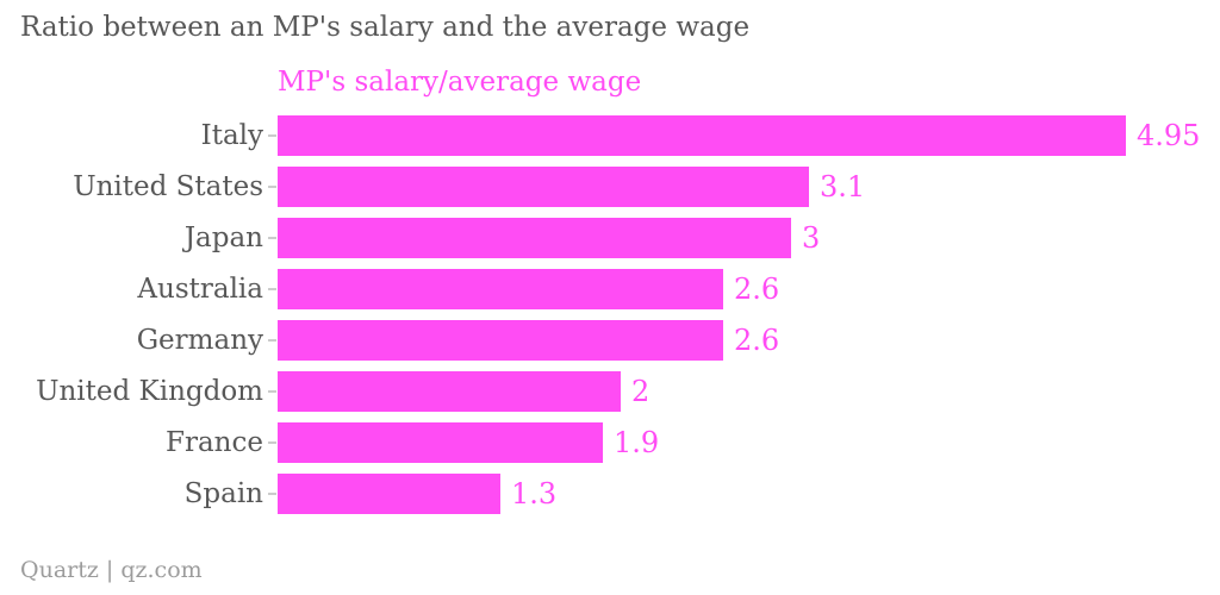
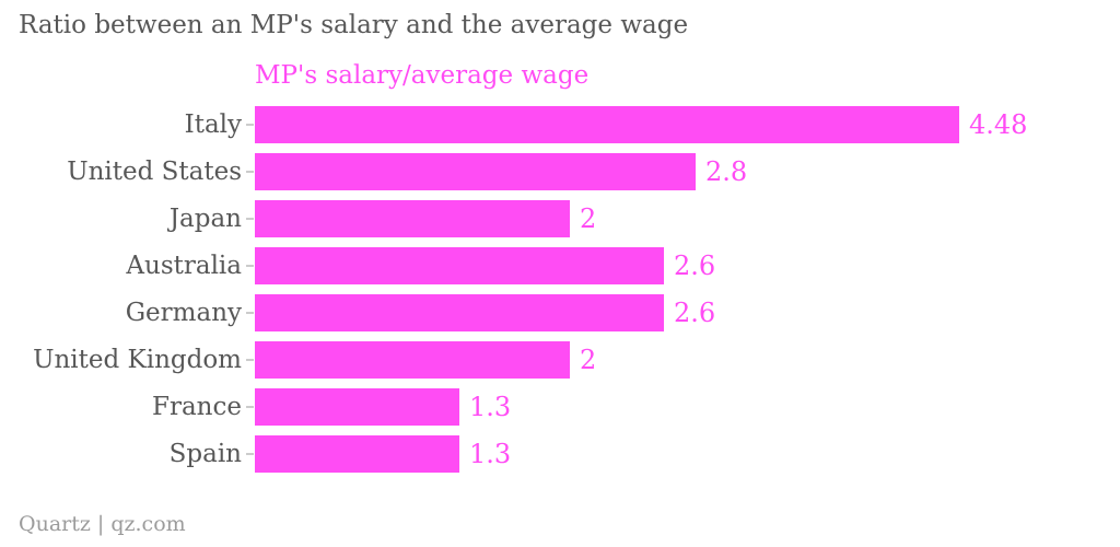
Italy: 4.95 -> 4.48
United States: 3.1 -> 2.8
Japan: 3 -> 2
France: 1.9 -> 1.3
